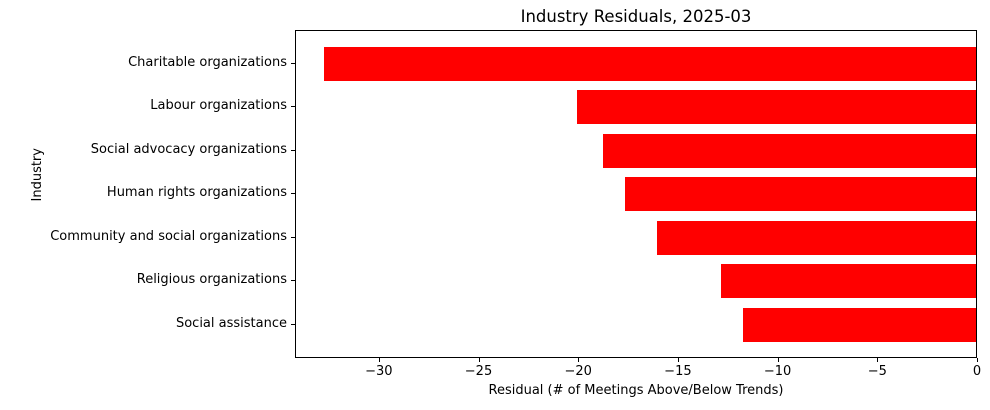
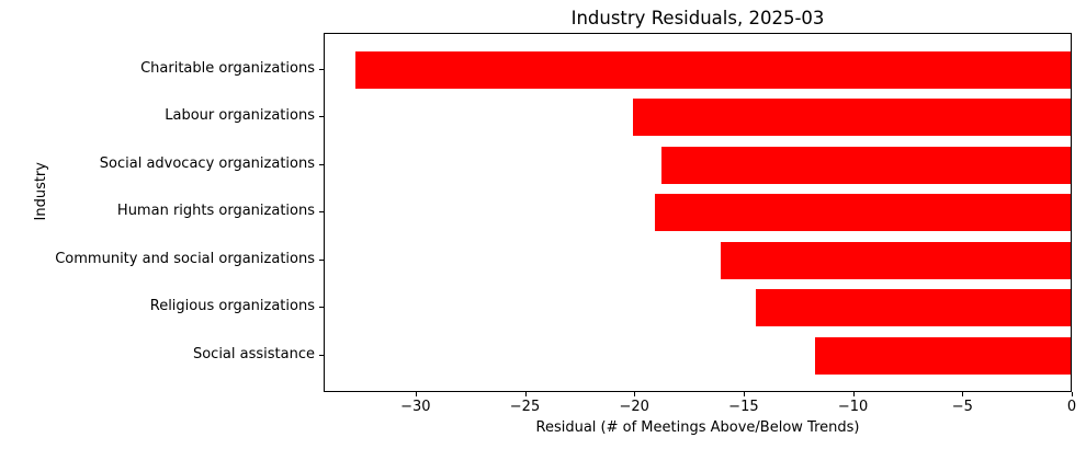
Human rights organizations: -17.6 -> -19.0
Religious organizations: -12.8 -> -14.4
